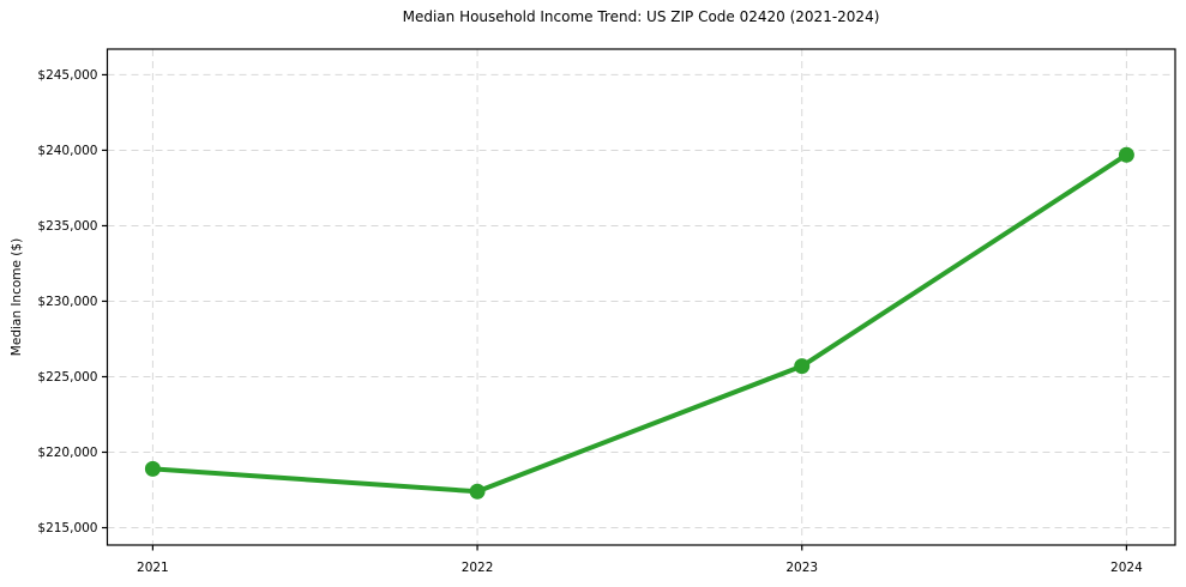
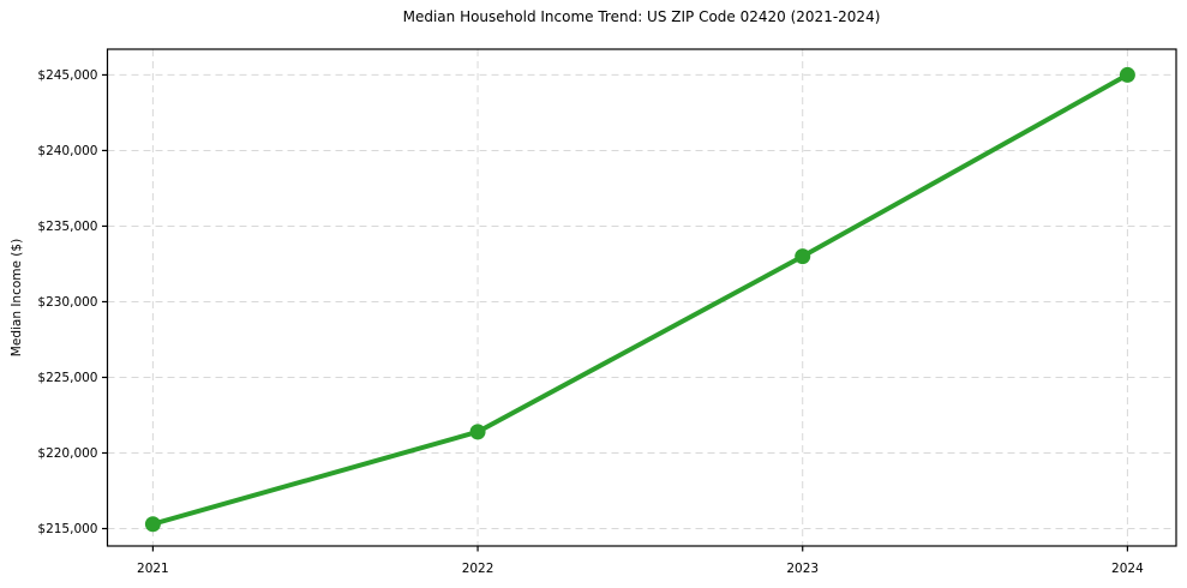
2021: $218900 -> $215300
2022: $217400 -> $221400
2023: $225700 -> $233000
2024: $239700 -> $245000
